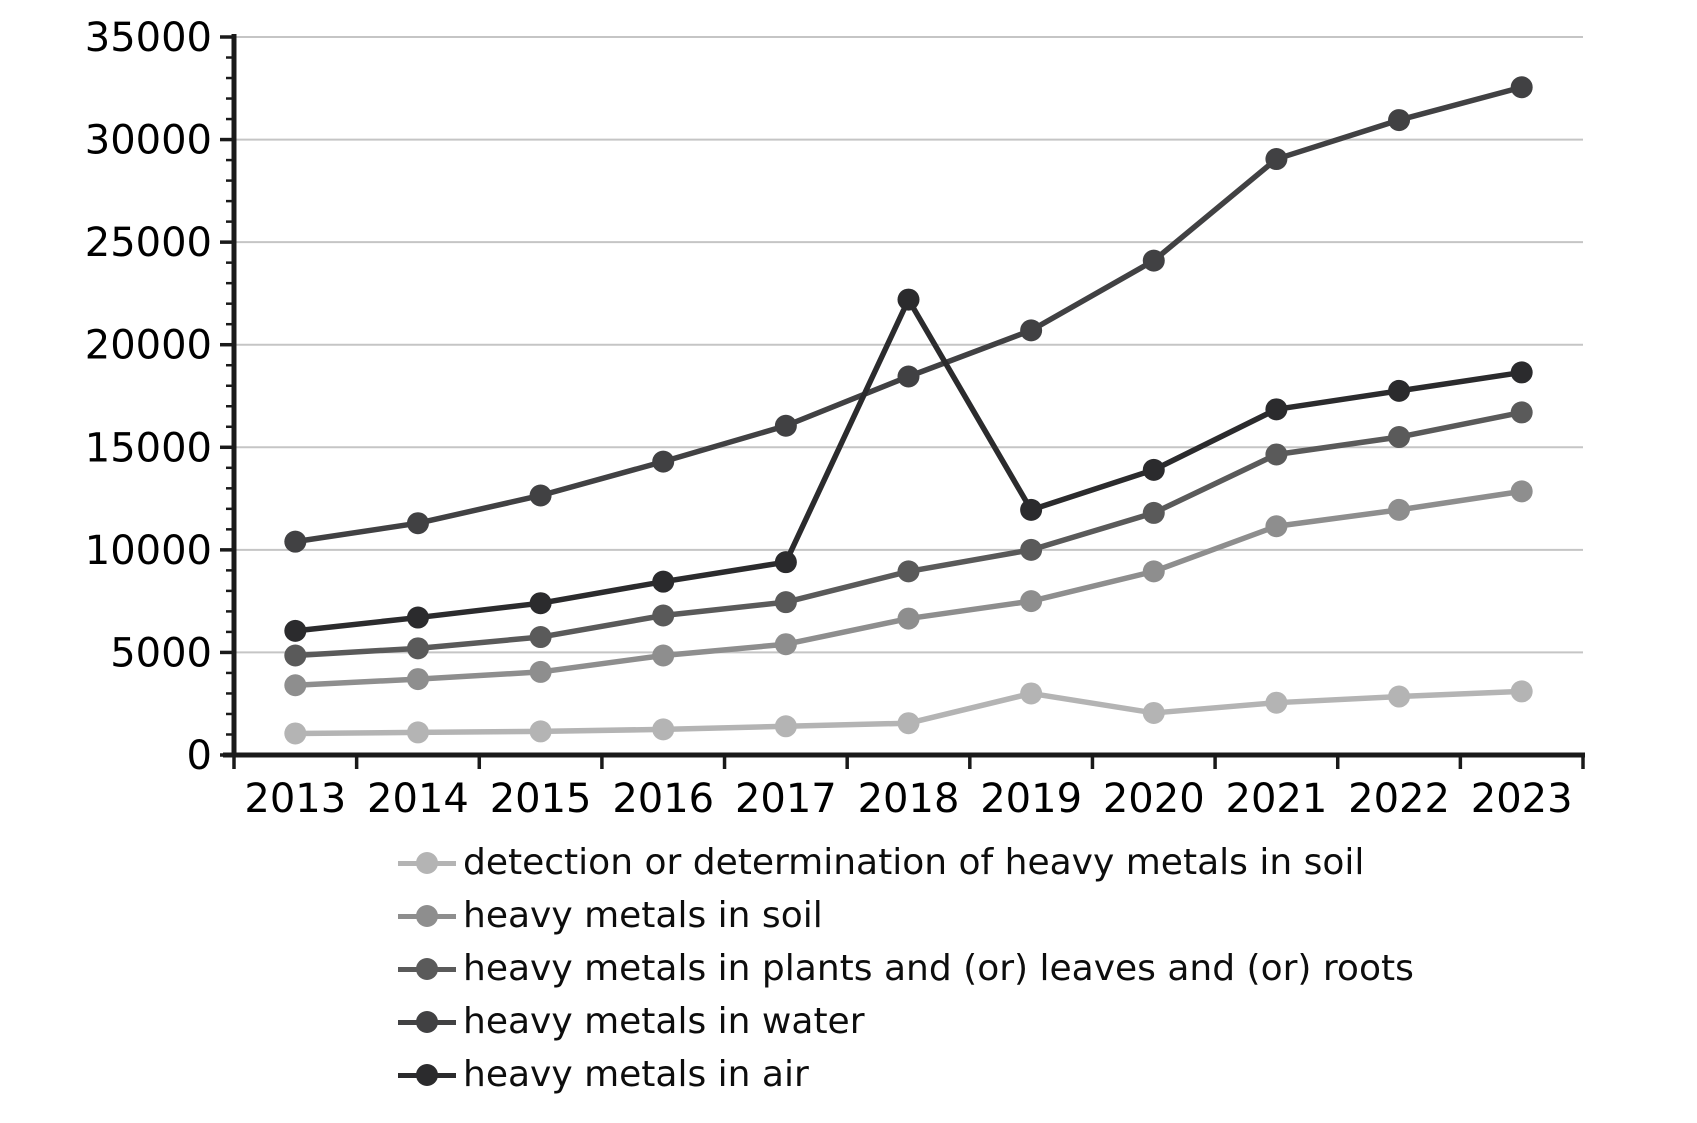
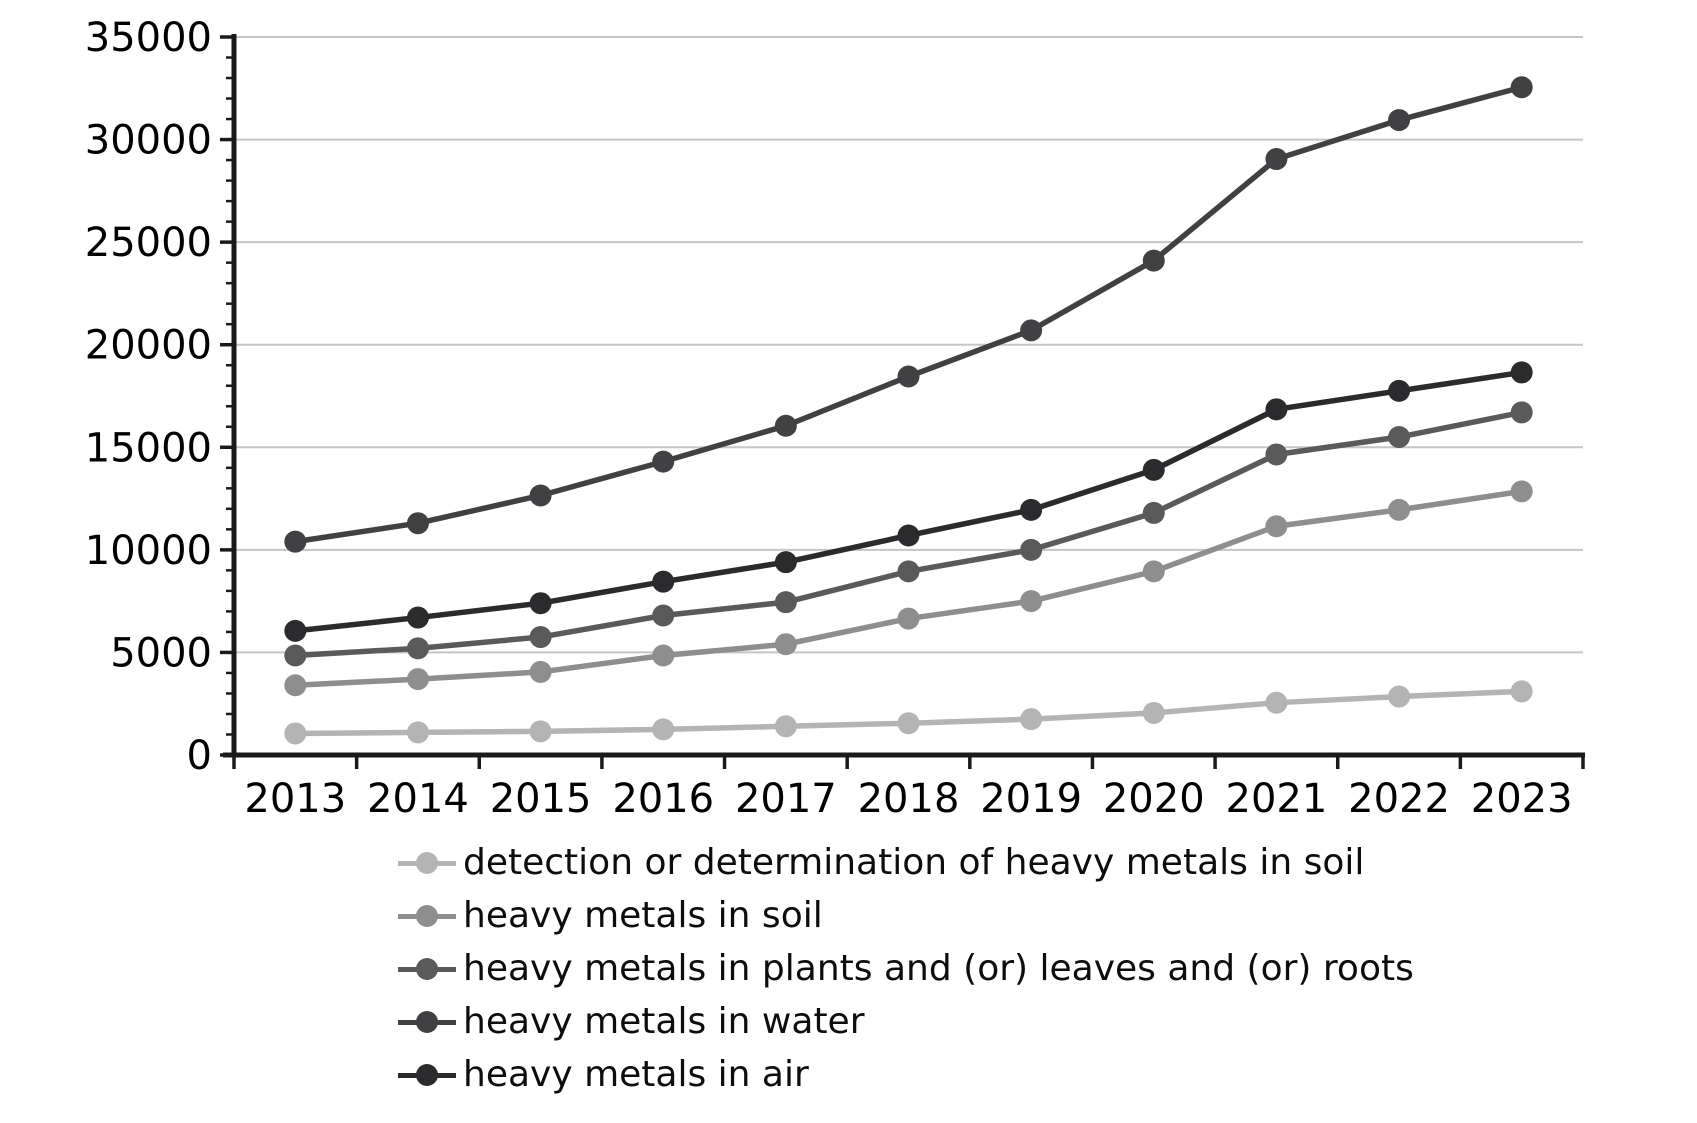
heavy metals in air/2018: 22200 -> 10700
detection or determination of heavy metals in soil/2019: 3000 -> 1800
